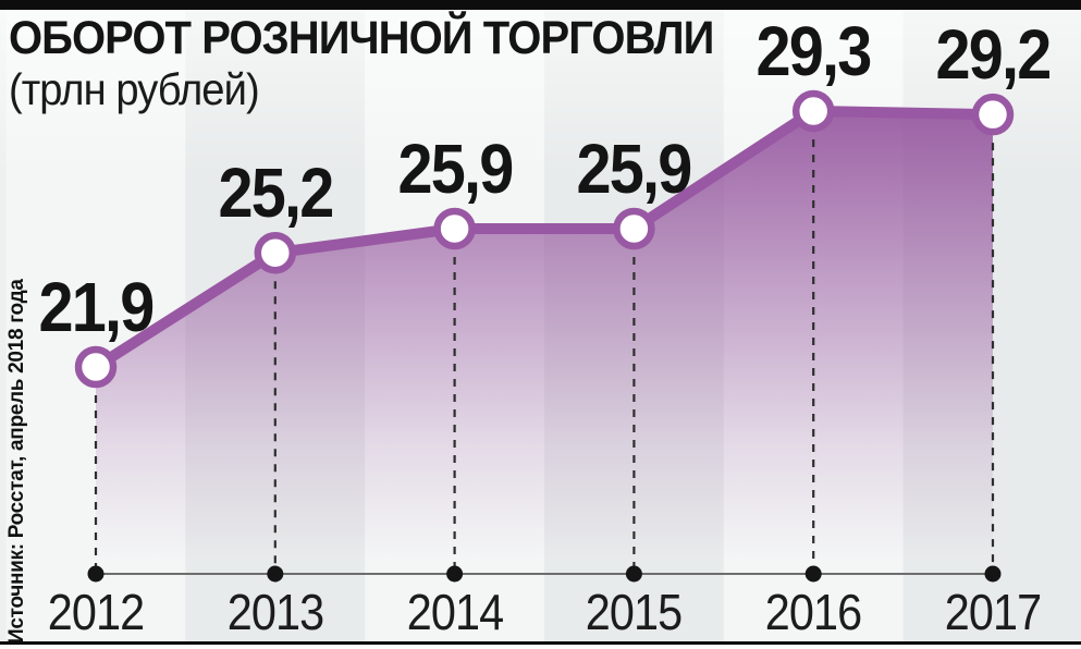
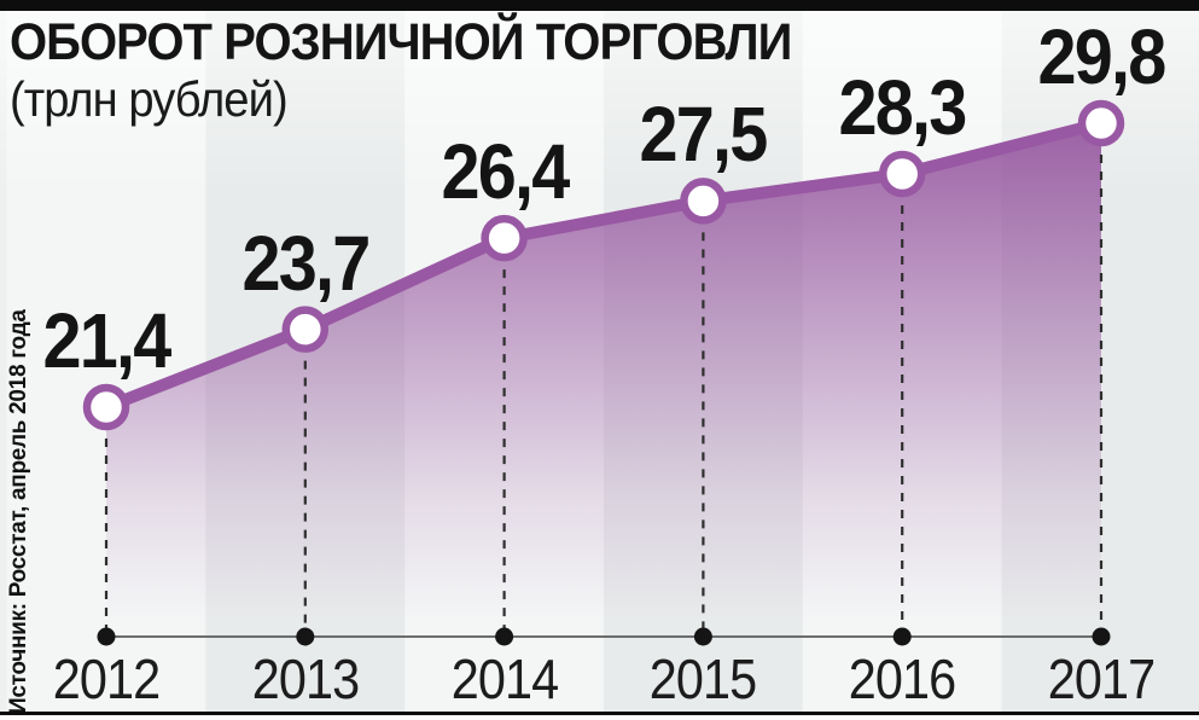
2012: 21,9 -> 21,4
2013: 25,2 -> 23,7
2014: 25,9 -> 26,4
2015: 25,9 -> 27,5
2016: 29,3 -> 28,3
2017: 29,2 -> 29,8
